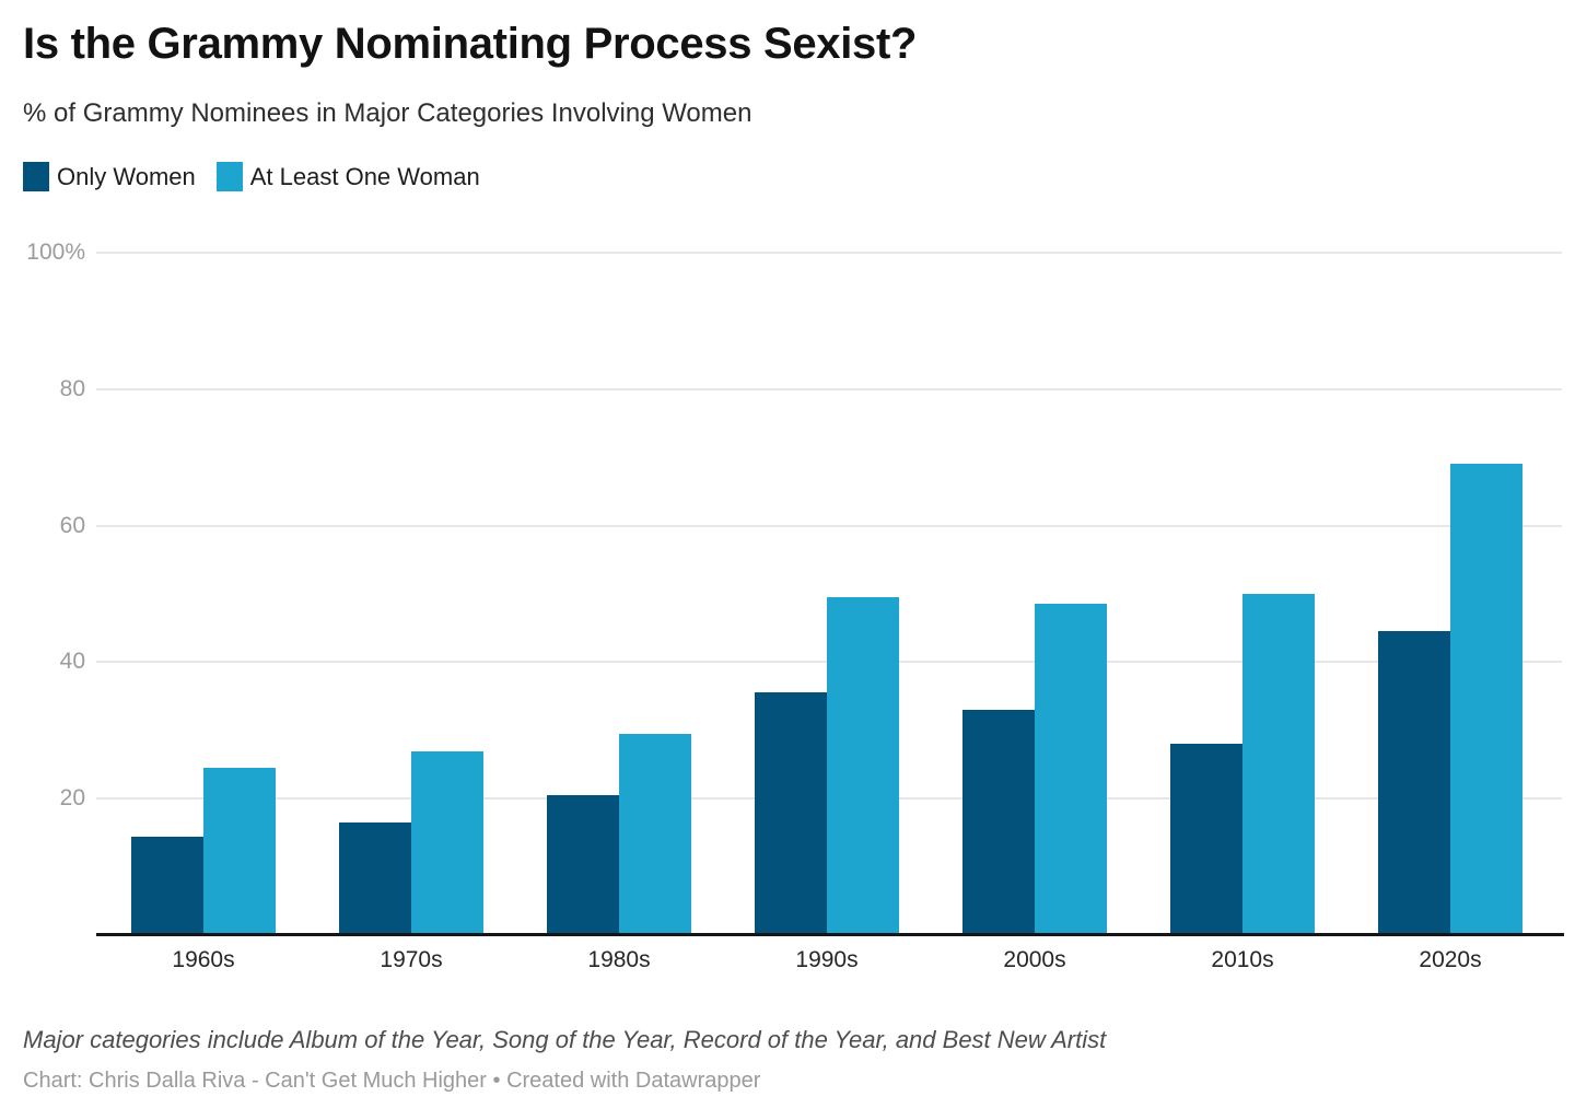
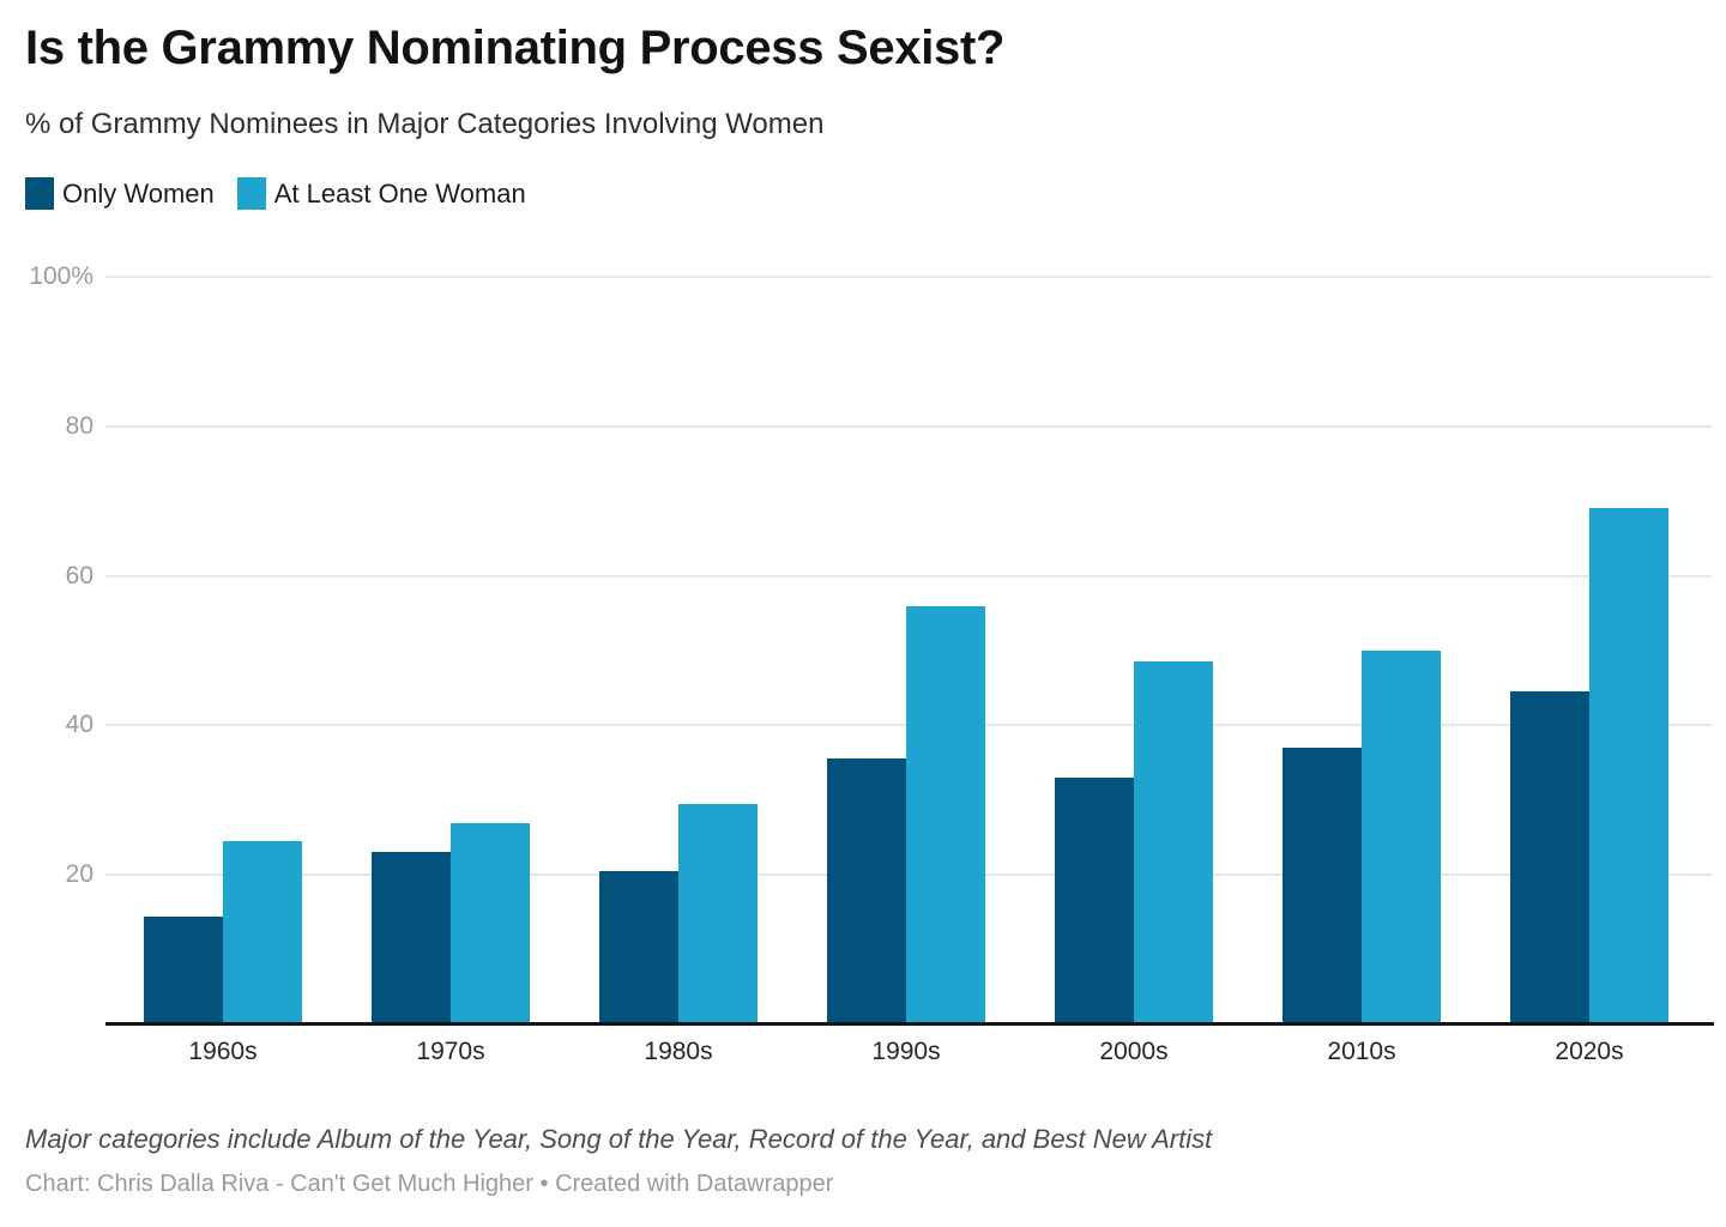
Only Women/1970s: 16% -> 23%
At Least One Woman/1990s: 50% -> 56%
Only Women/2010s: 28% -> 37%
